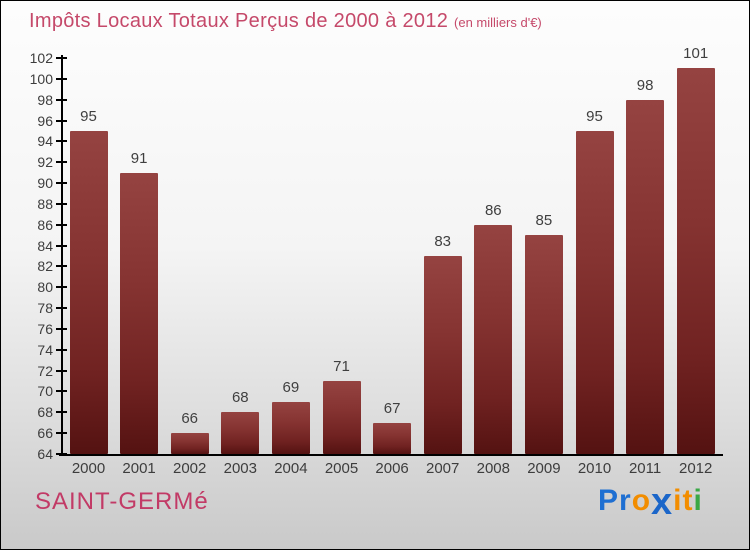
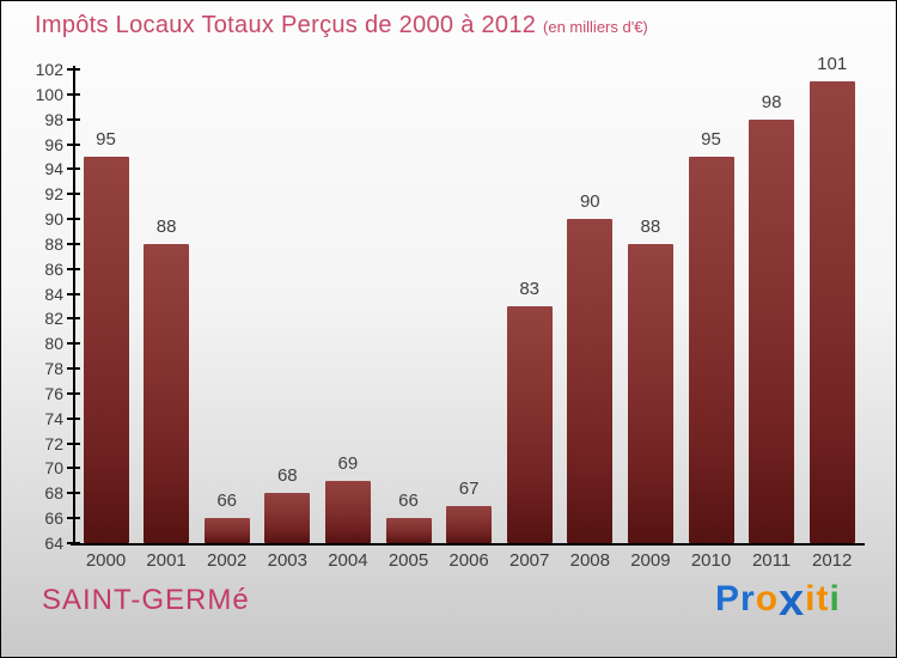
2001: 91 -> 88
2005: 71 -> 66
2008: 86 -> 90
2009: 85 -> 88
